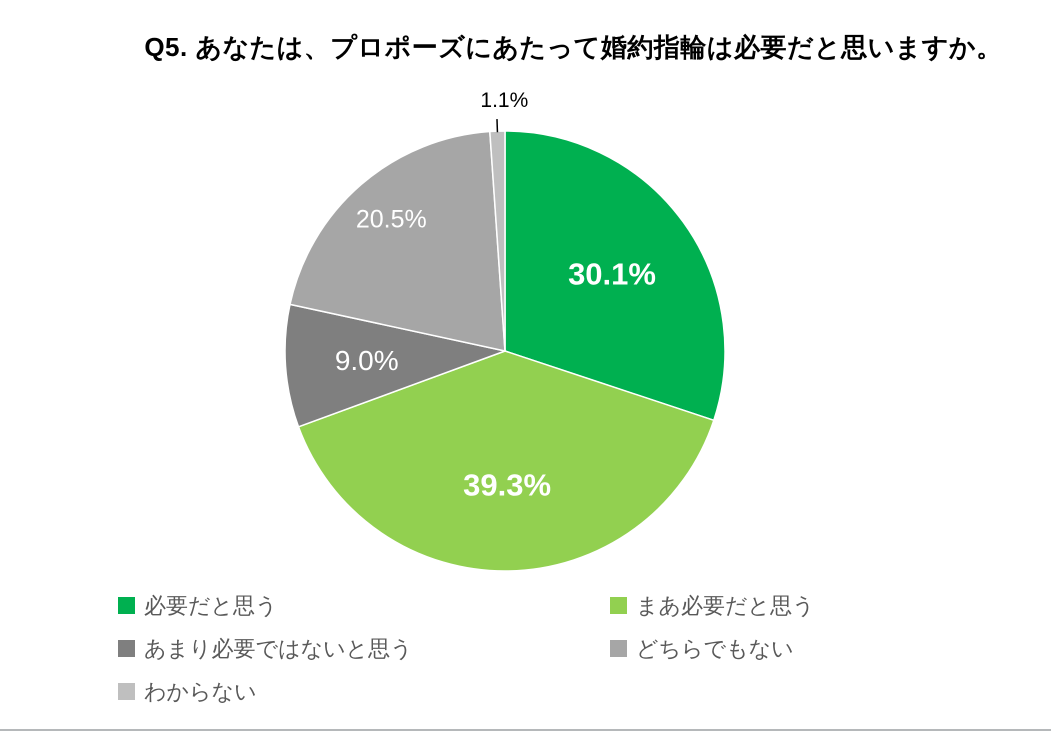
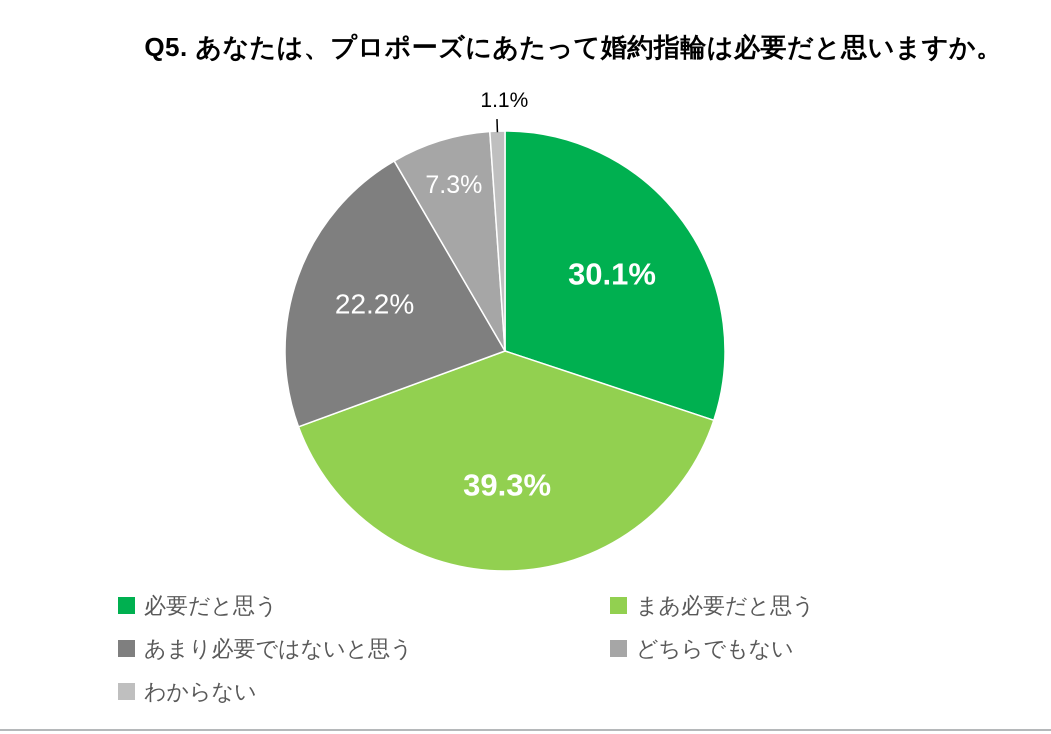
あまり必要ではないと思う: 9.0% -> 22.2%
どちらでもない: 20.5% -> 7.3%
